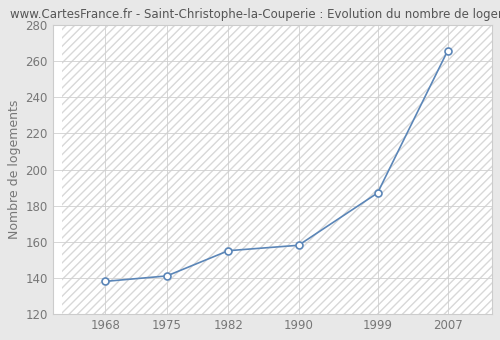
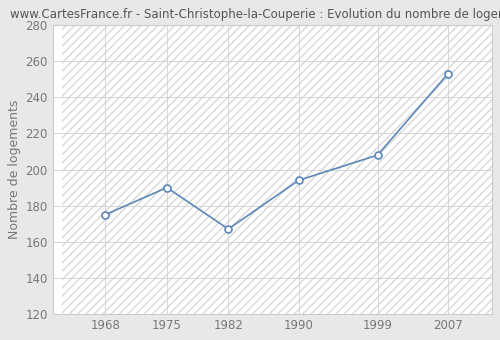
1968: 138 -> 175
1975: 141 -> 190
1982: 155 -> 167
1990: 158 -> 194
1999: 187 -> 208
2007: 266 -> 253
